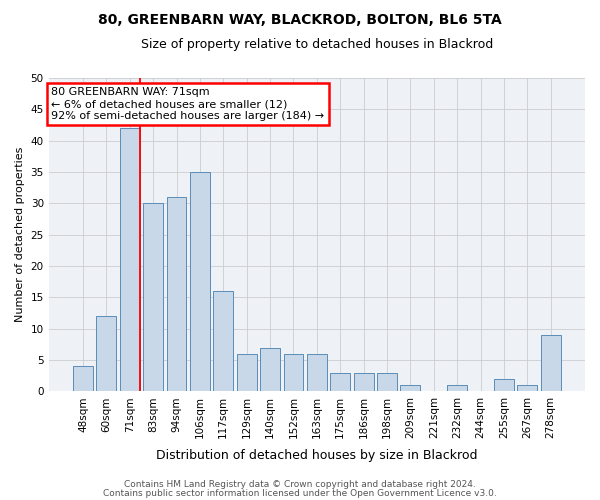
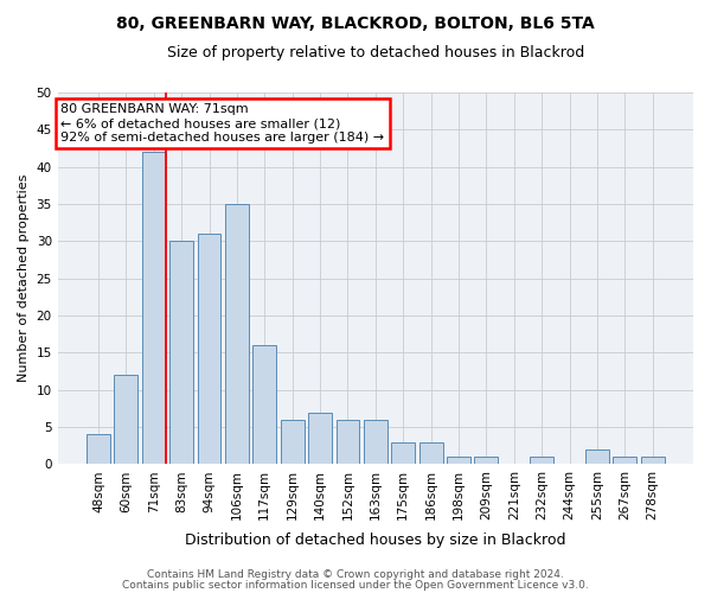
198sqm: 3 -> 1
278sqm: 9 -> 1
